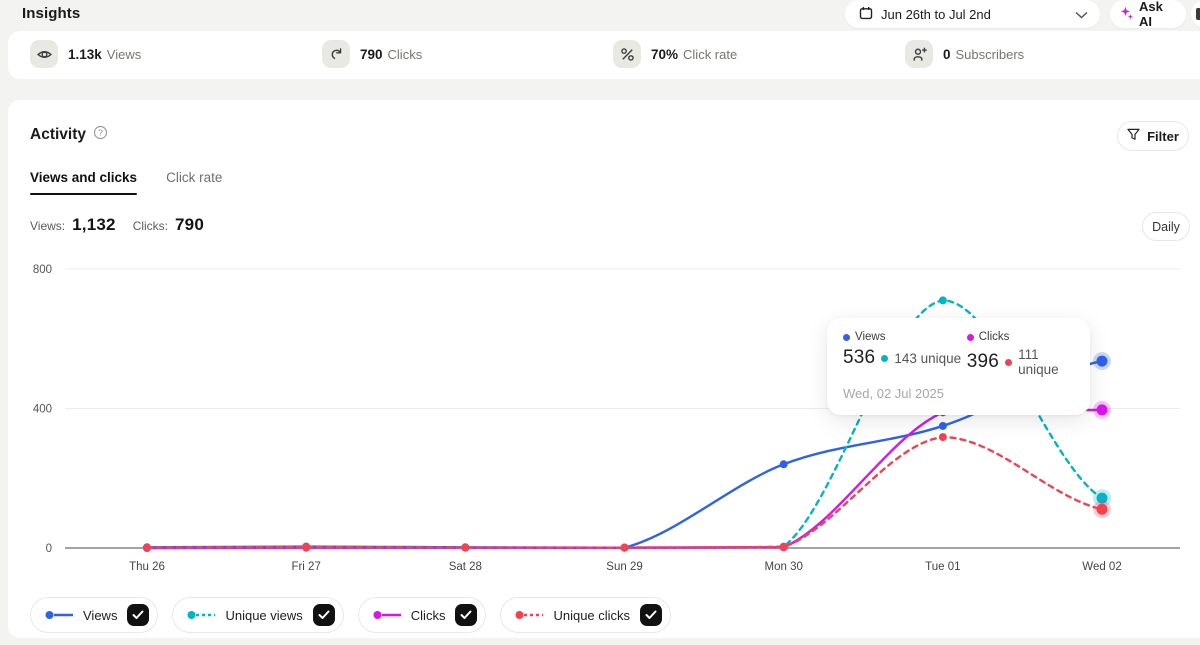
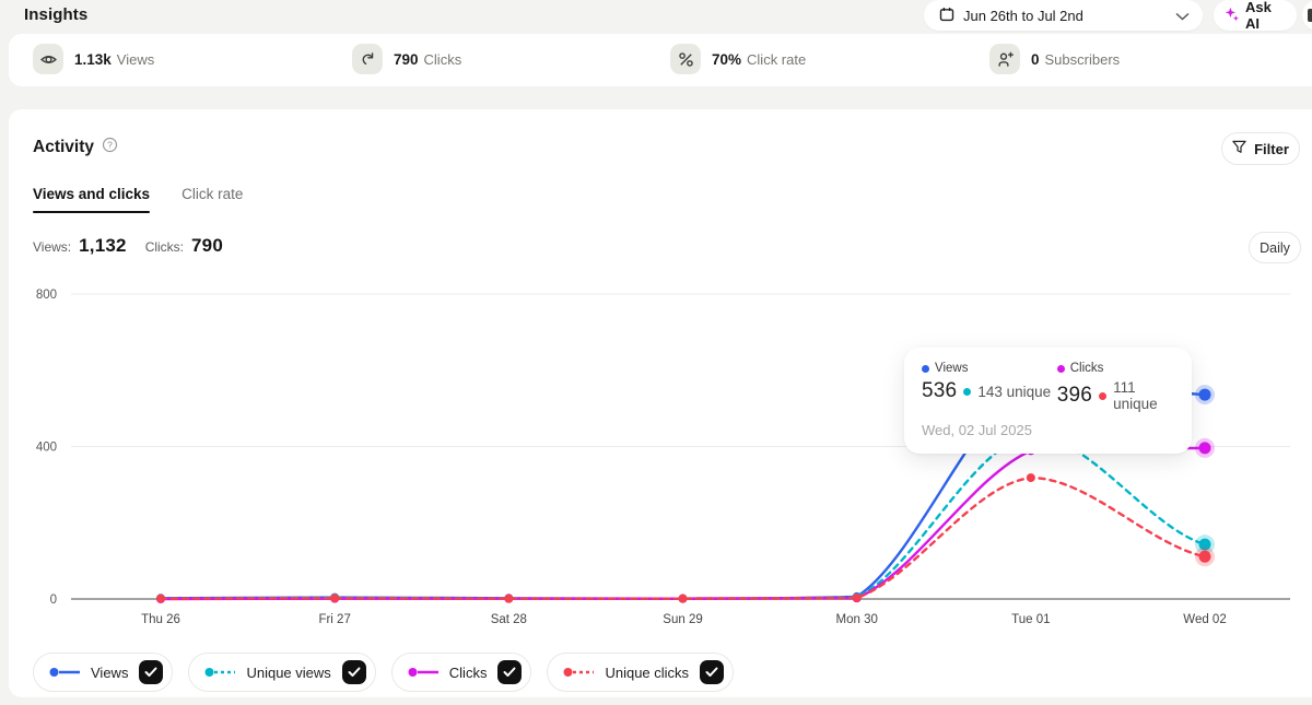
Views/Mon 30: 240 -> 10
Views/Tue 01: 350 -> 580
Unique views/Tue 01: 710 -> 430
